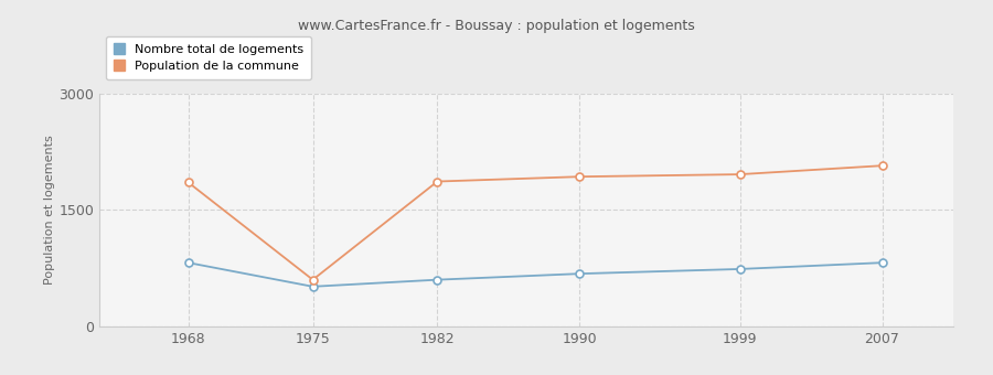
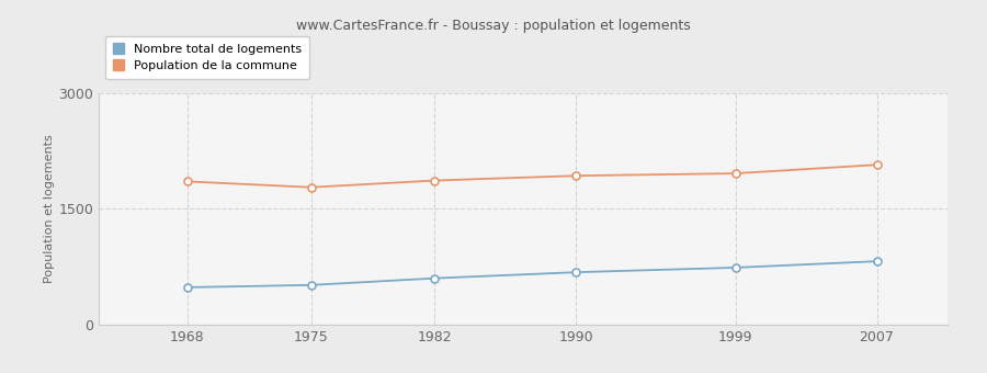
Nombre total de logements/1968: 820 -> 480
Population de la commune/1975: 600 -> 1780
